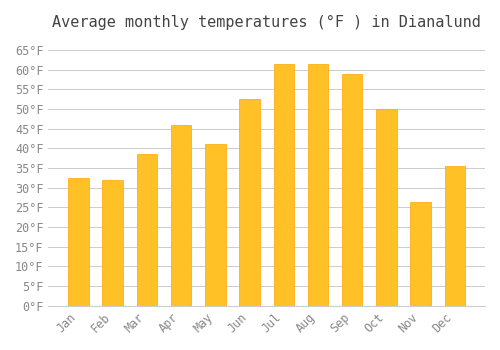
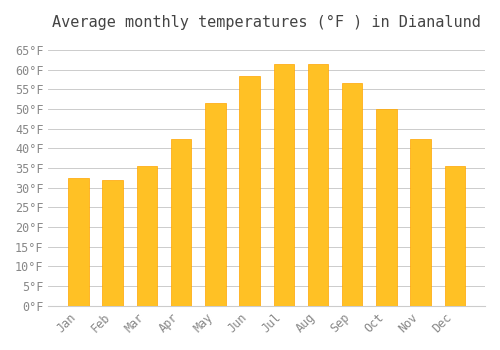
Mar: 38.5°F -> 35.5°F
Apr: 46.0°F -> 42.5°F
May: 41.0°F -> 51.5°F
Jun: 52.5°F -> 58.5°F
Sep: 59.0°F -> 56.5°F
Nov: 26.5°F -> 42.5°F
